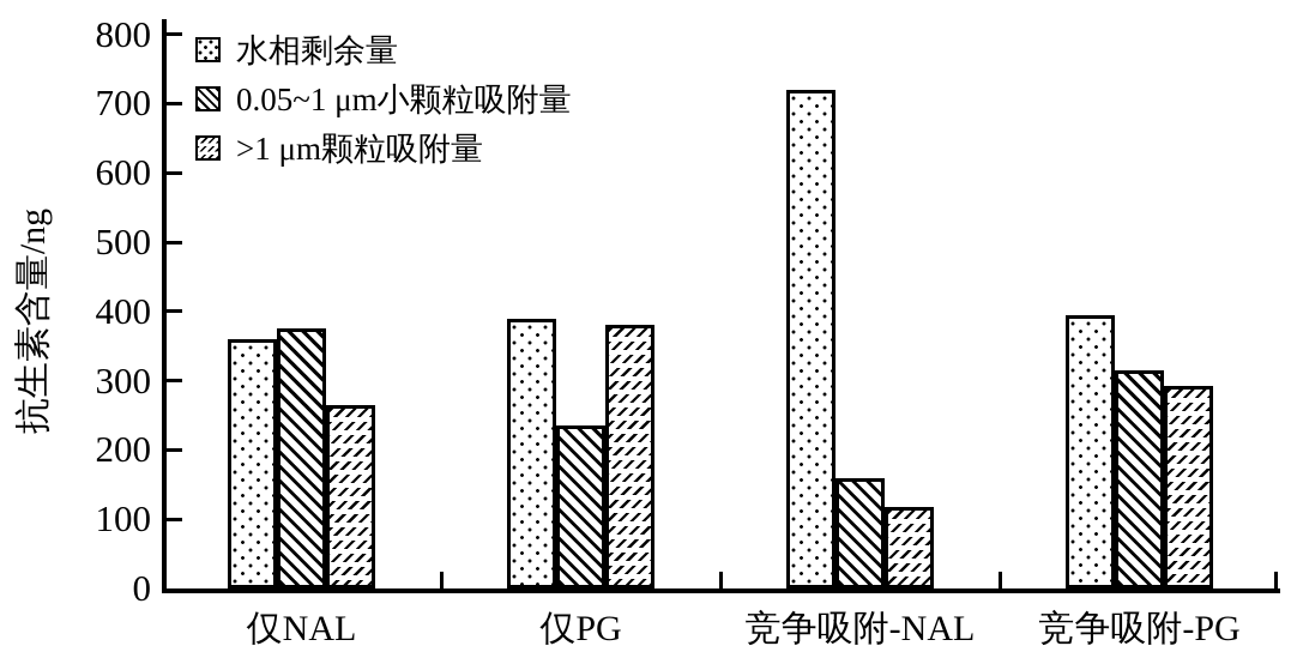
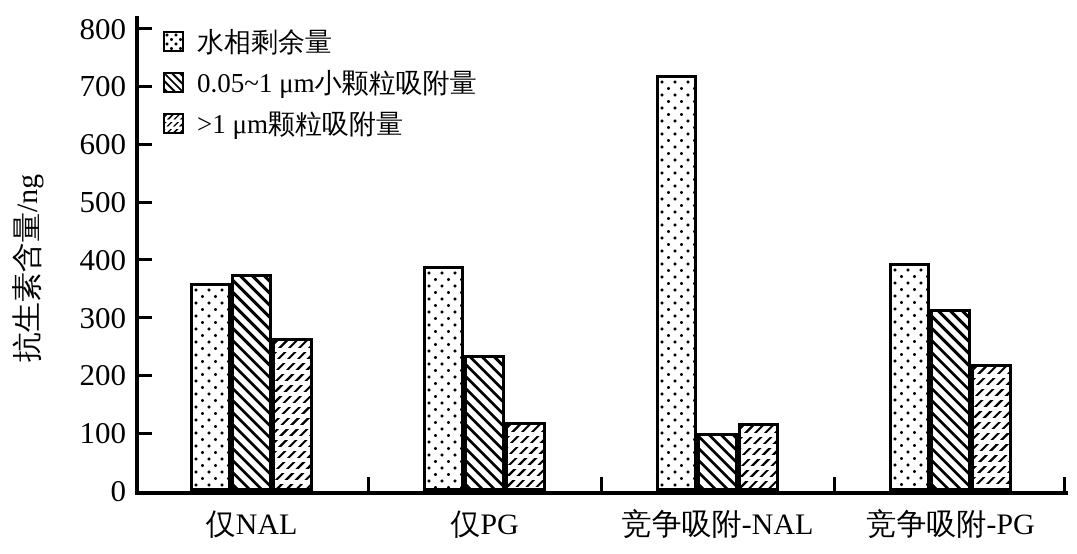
>1 μm颗粒吸附量/仅PG: 380 -> 120
0.05~1 μm小颗粒吸附量/竞争吸附-NAL: 160 -> 100
>1 μm颗粒吸附量/竞争吸附-PG: 290 -> 220
